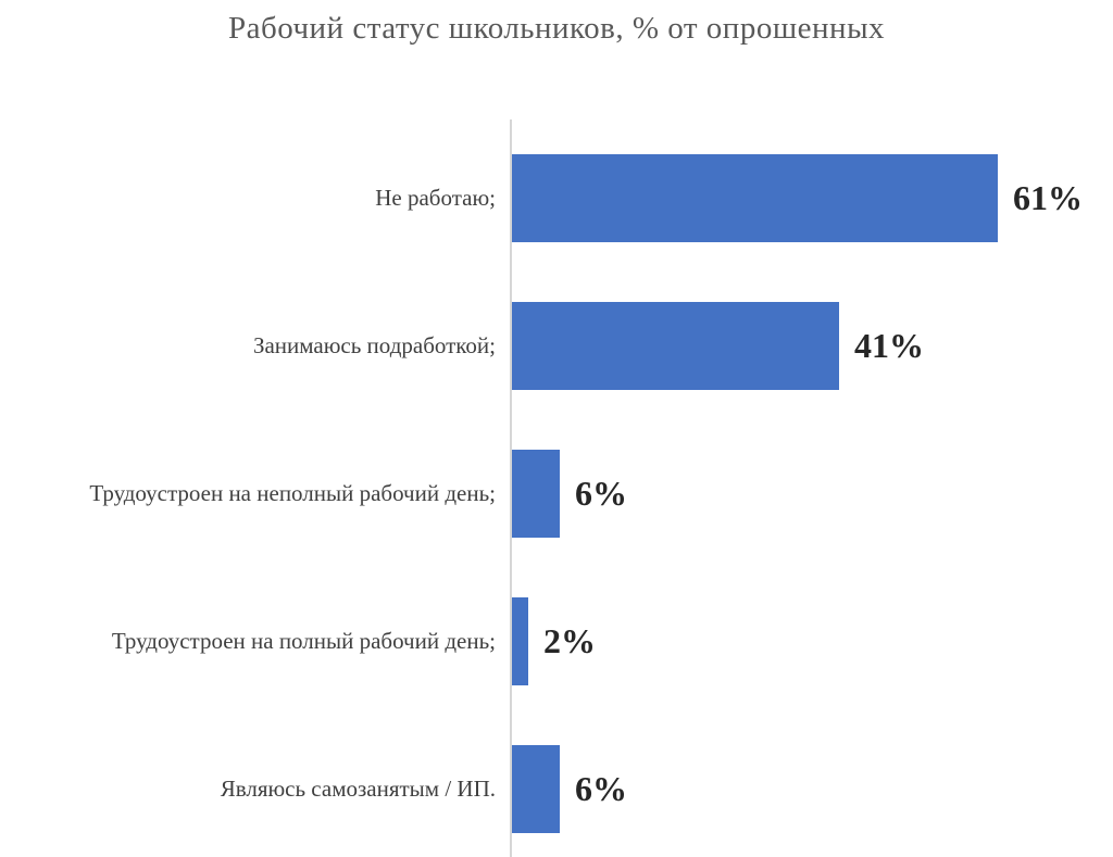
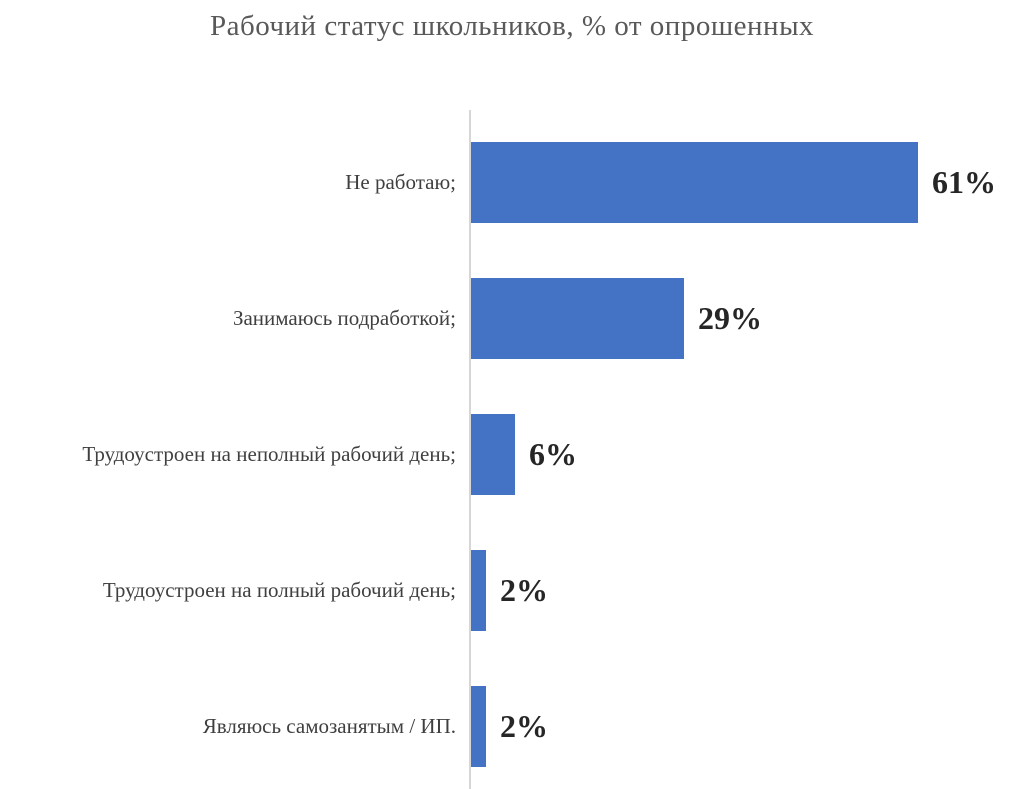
Занимаюсь подработкой;: 41% -> 29%
Являюсь самозанятым / ИП.: 6% -> 2%
